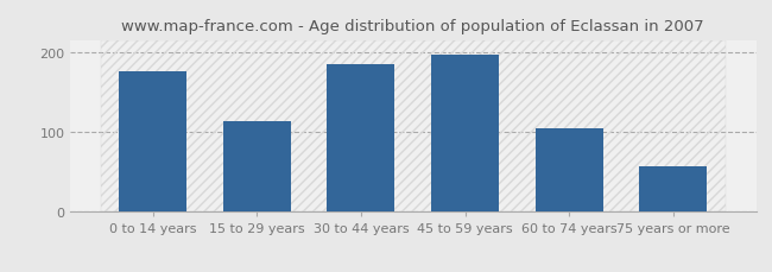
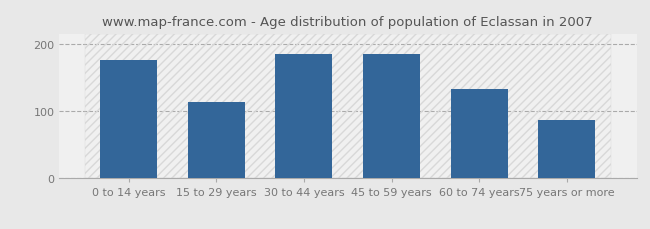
45 to 59 years: 197 -> 184
60 to 74 years: 104 -> 132
75 years or more: 57 -> 86
